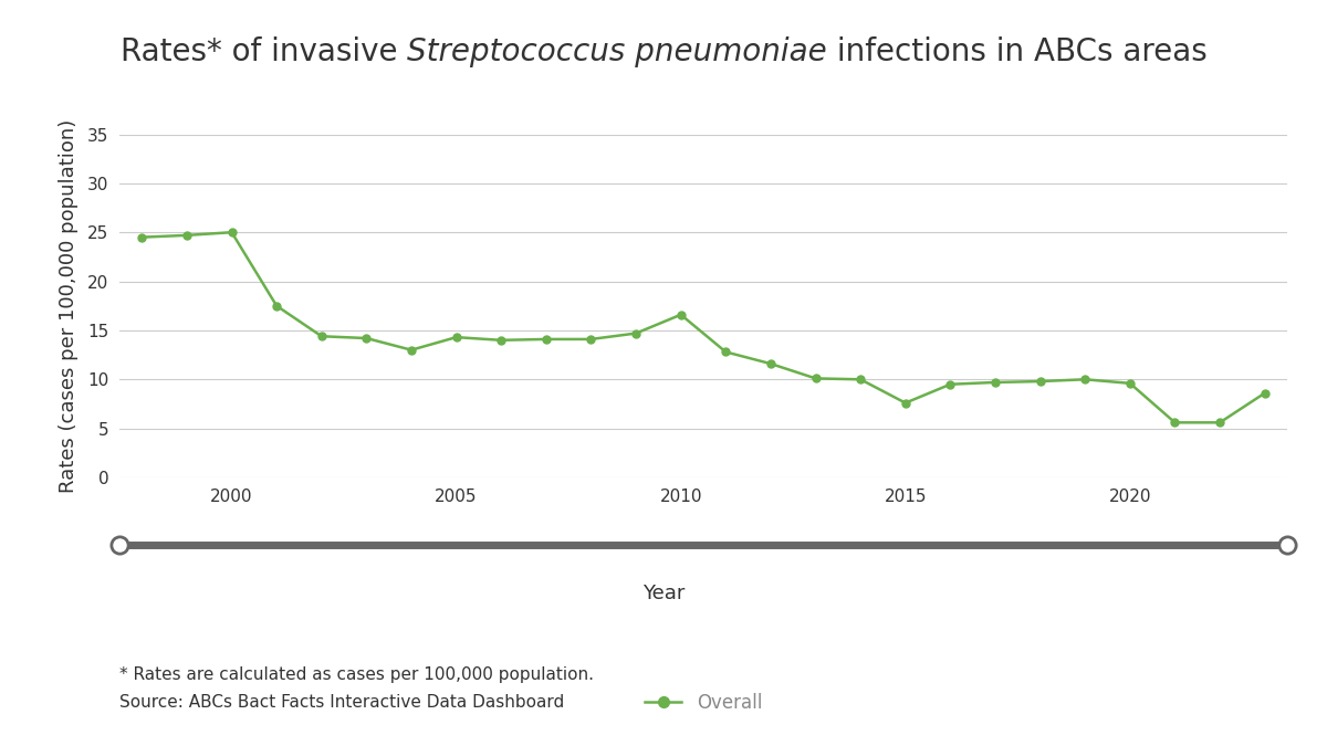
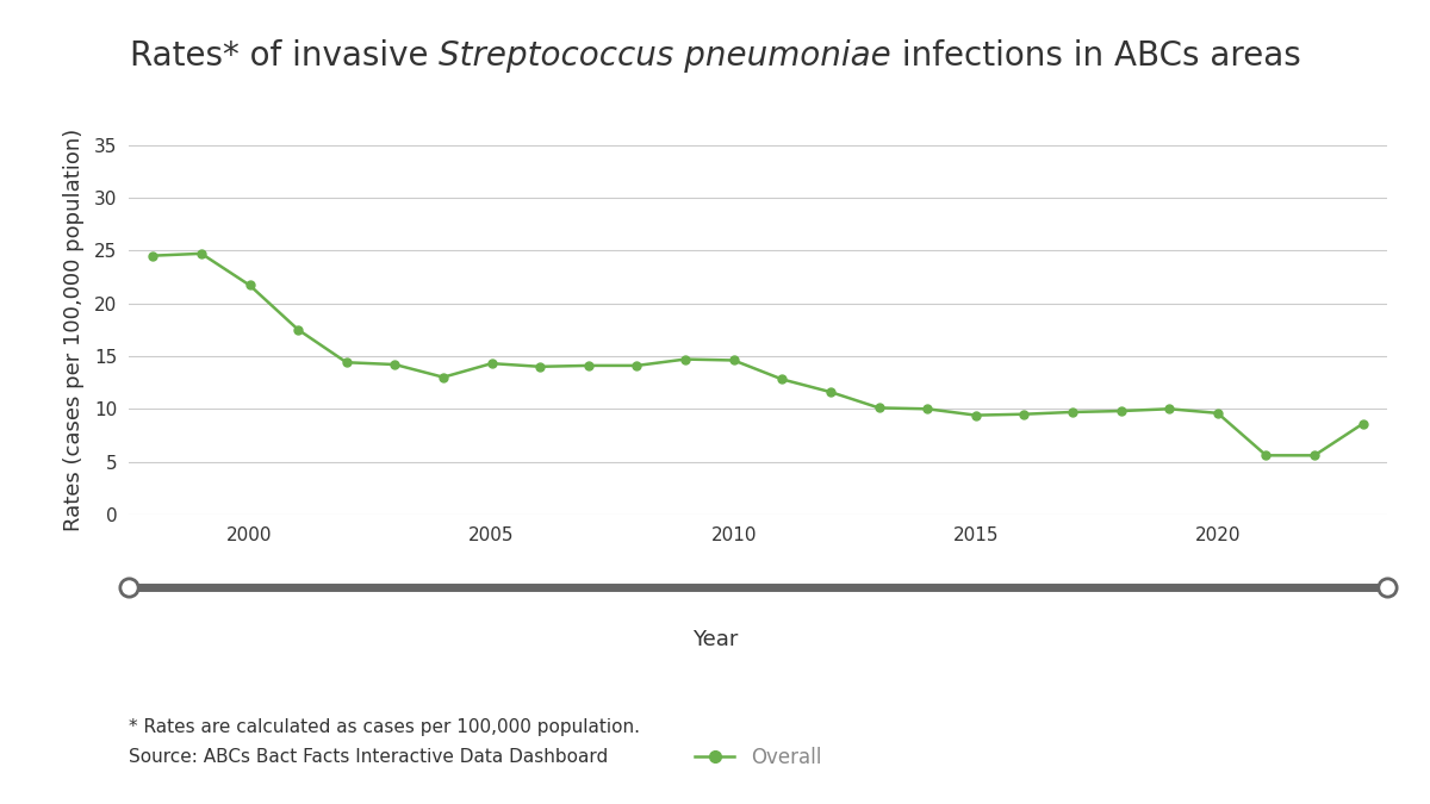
2000: 25.0 -> 21.7
2010: 16.6 -> 14.6
2015: 7.6 -> 9.4
